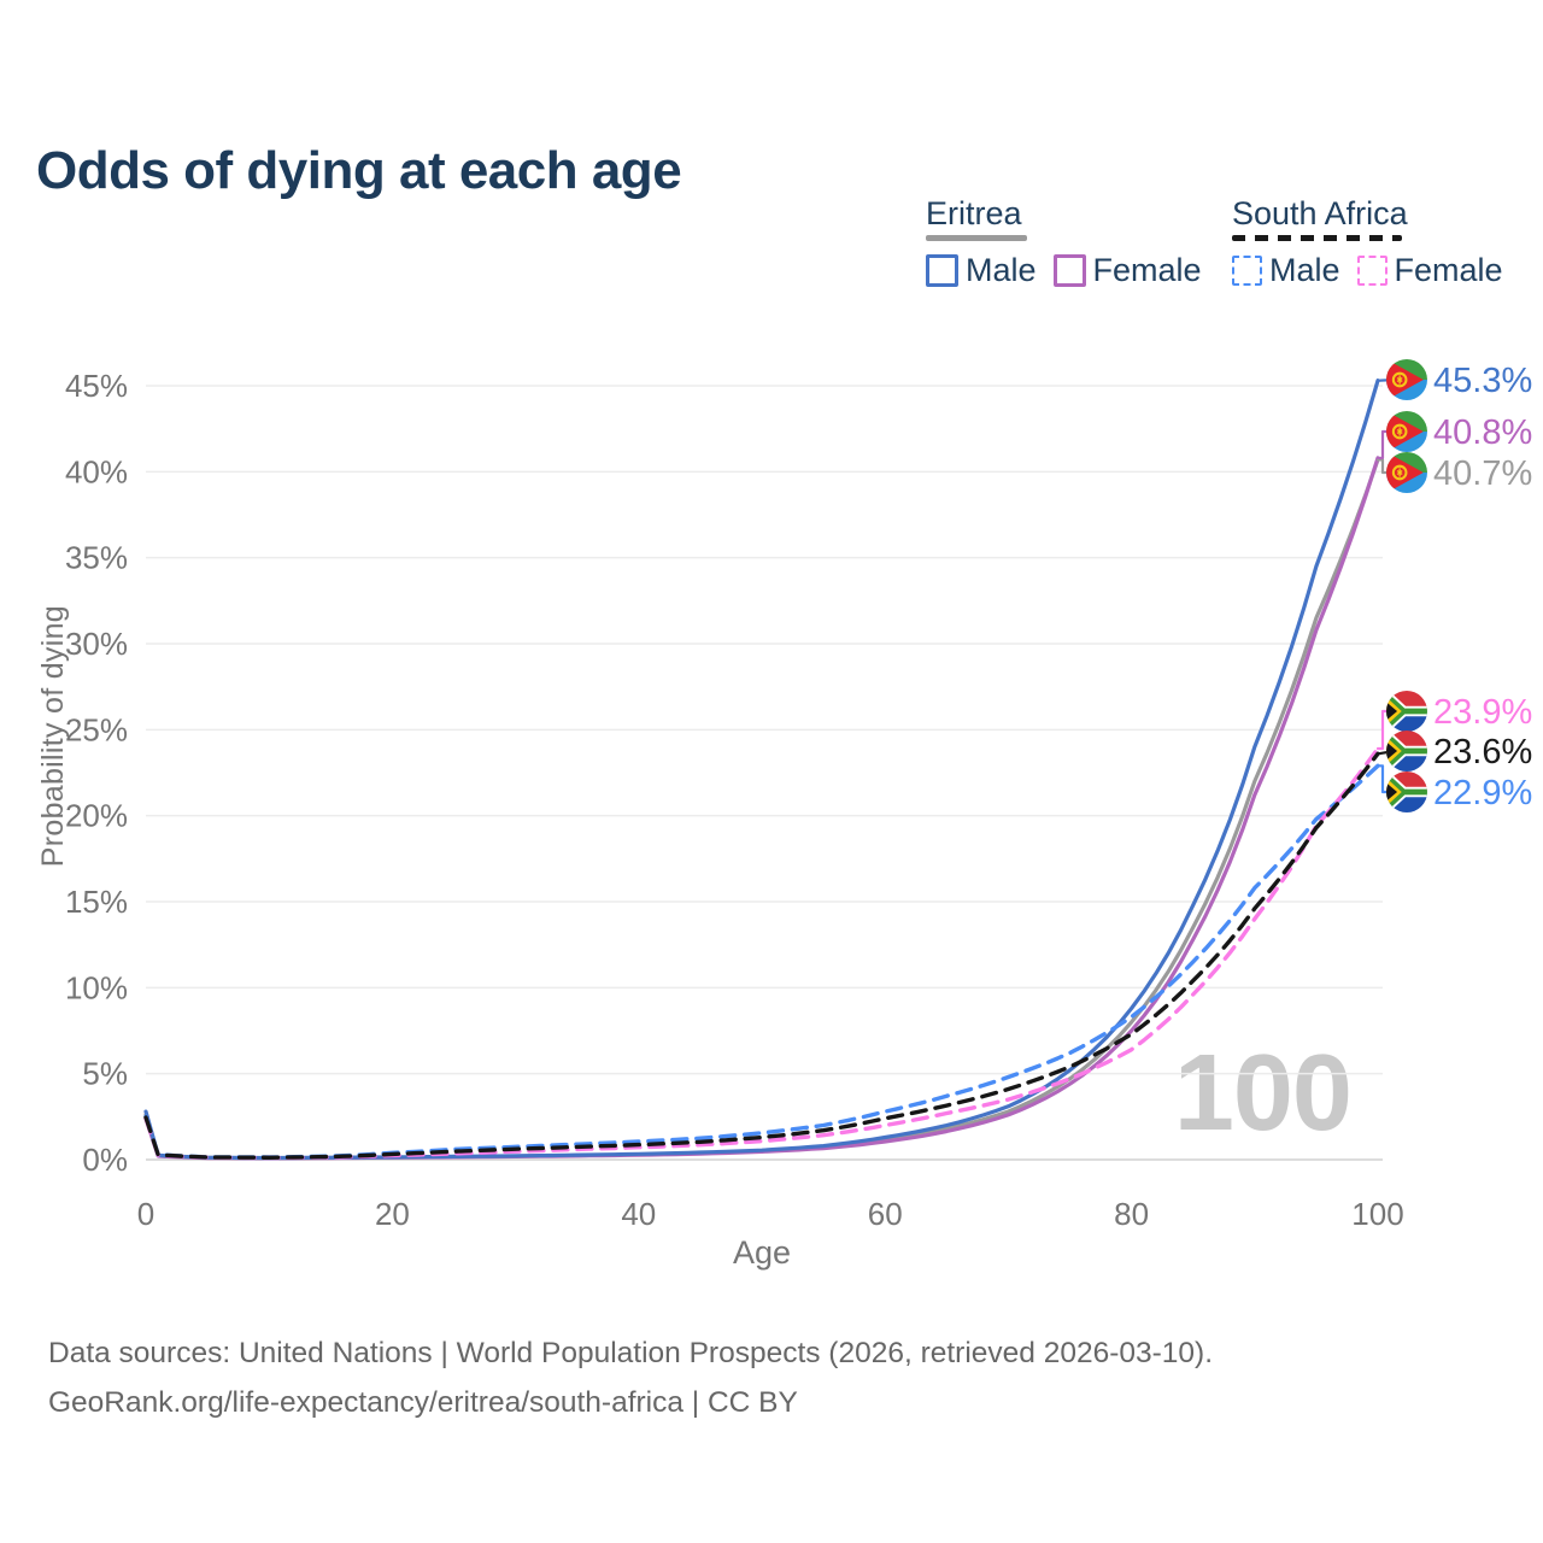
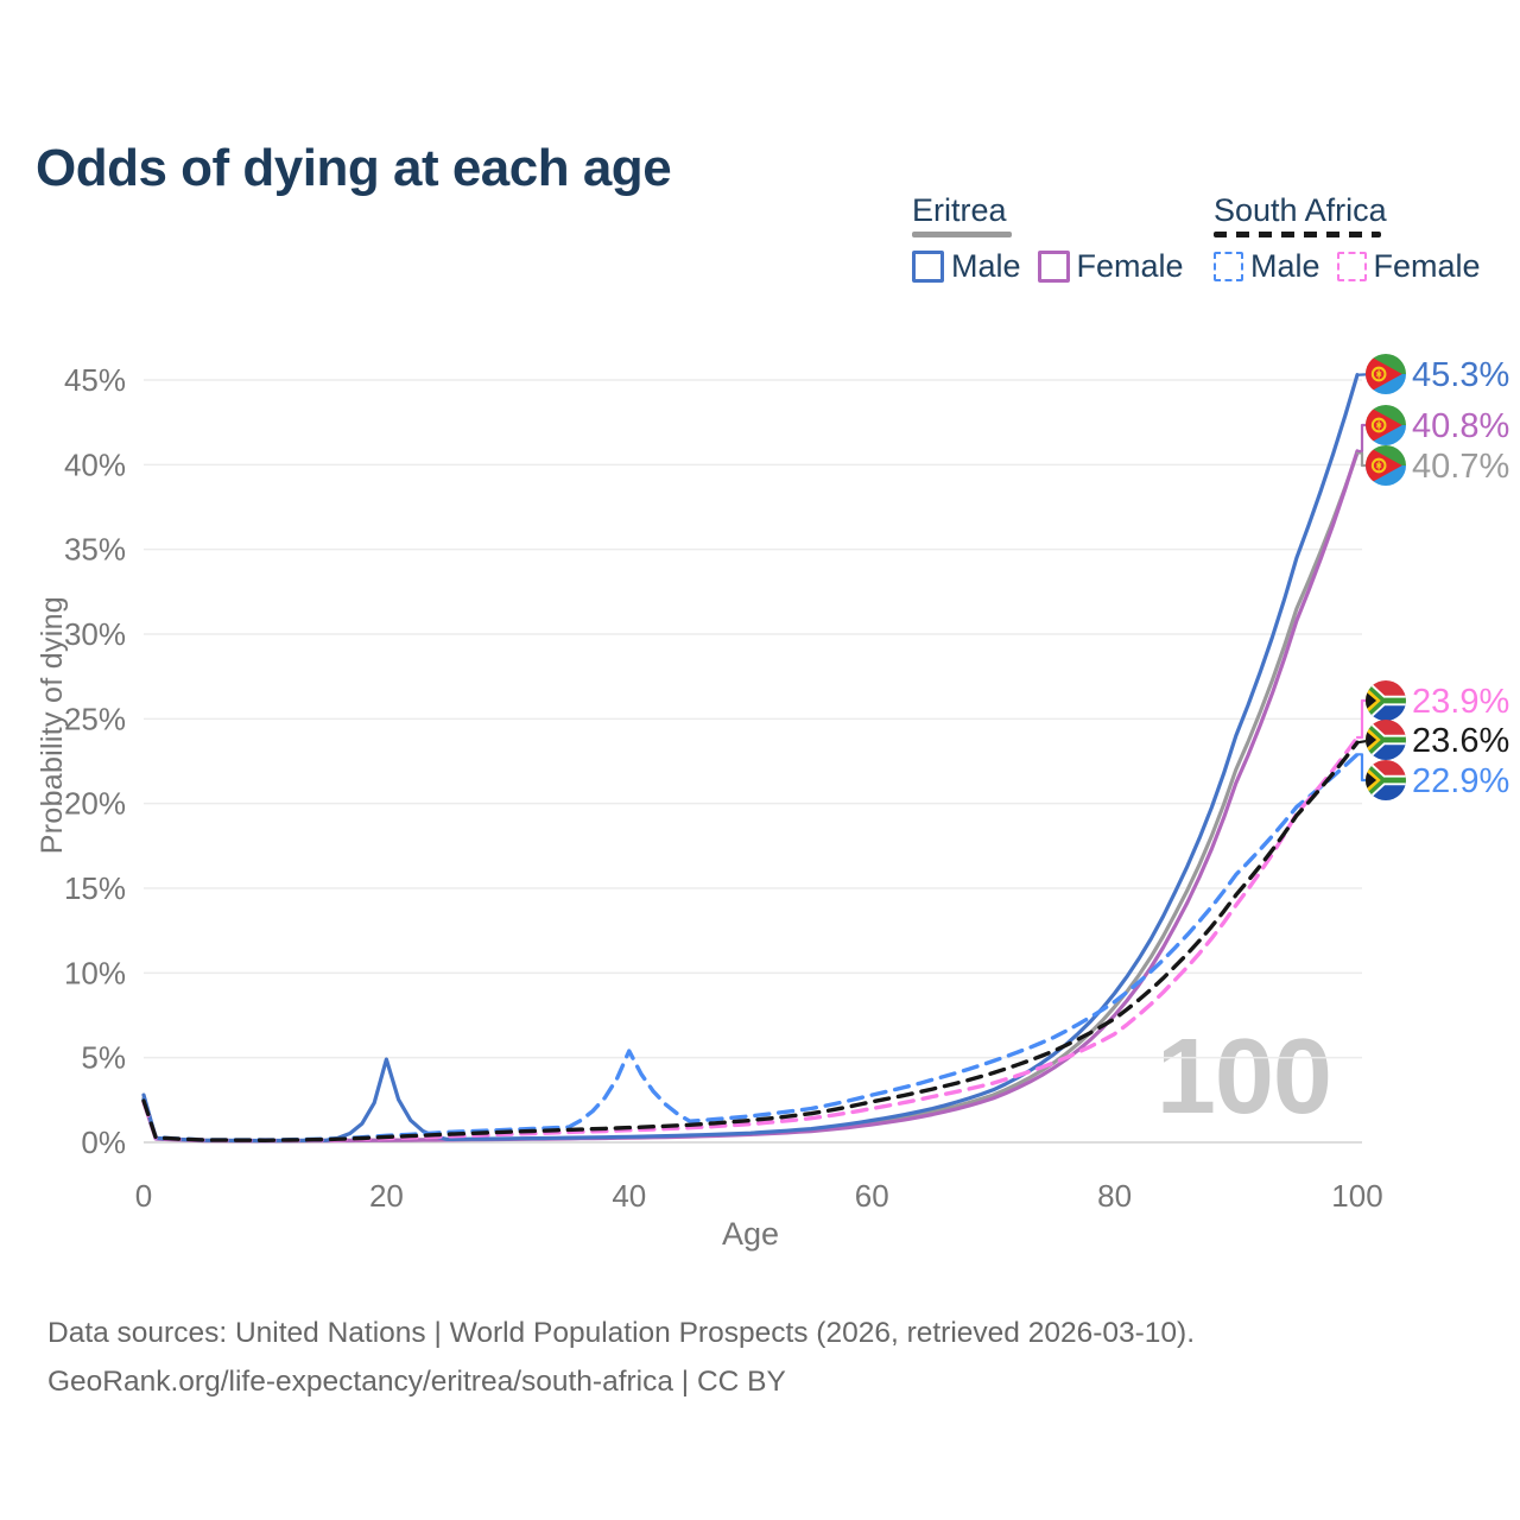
Eritrea Male/20: 0.1% -> 4.9%
South Africa Male/40: 1.1% -> 5.4%
